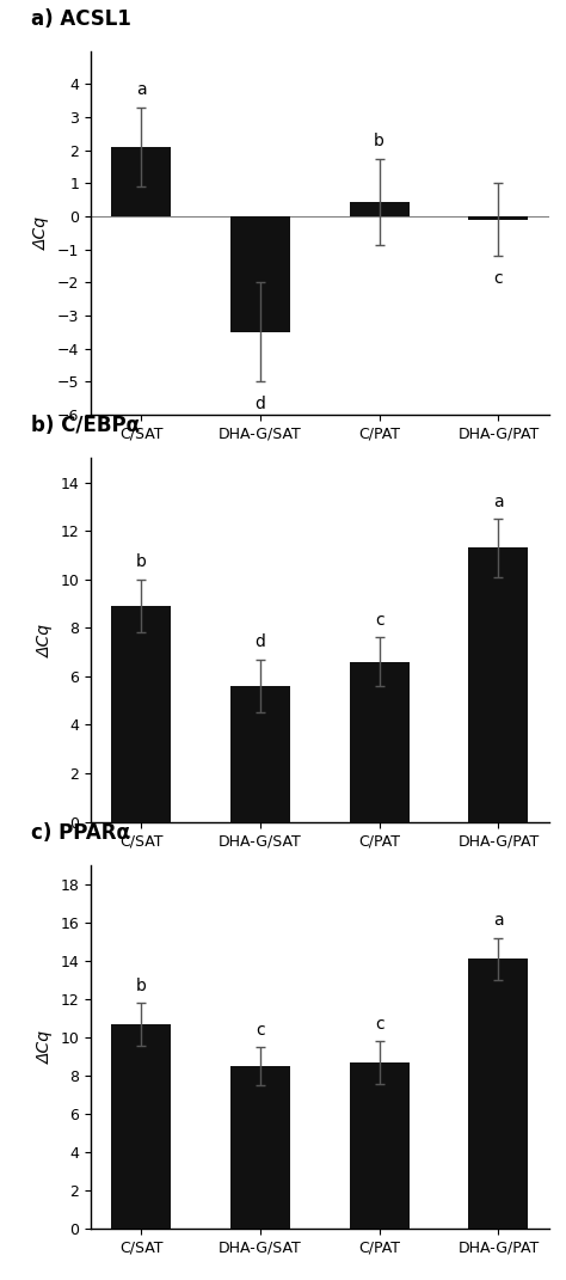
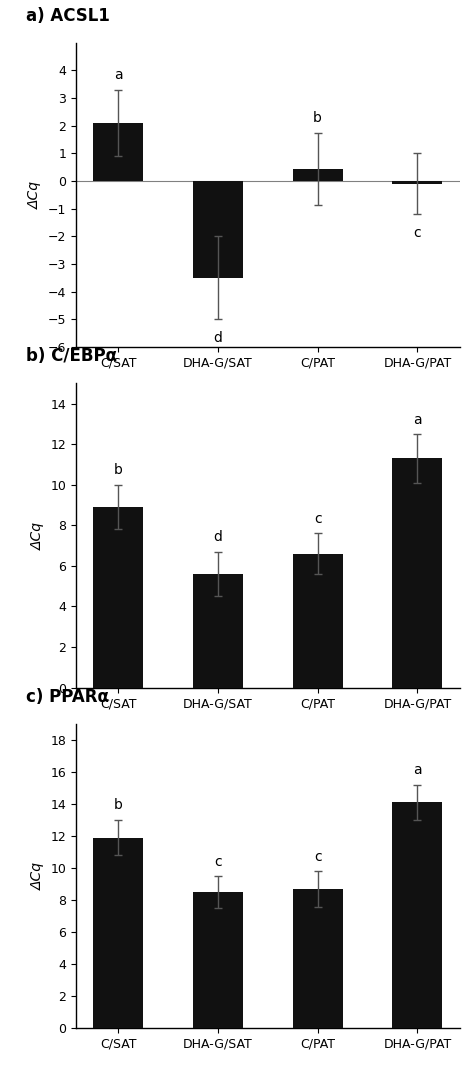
C/SAT: 10.7 -> 11.9
